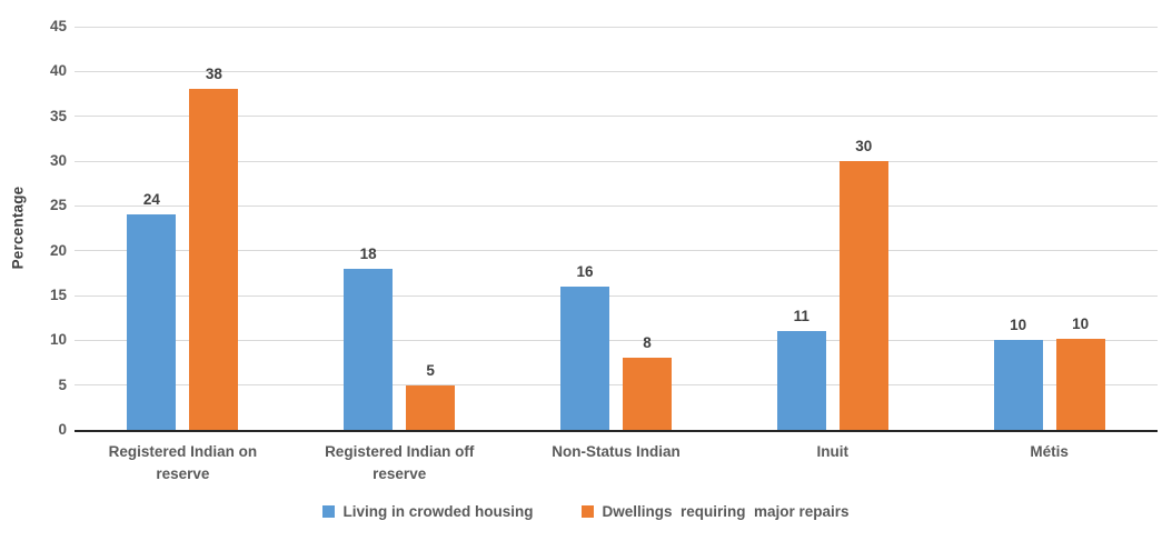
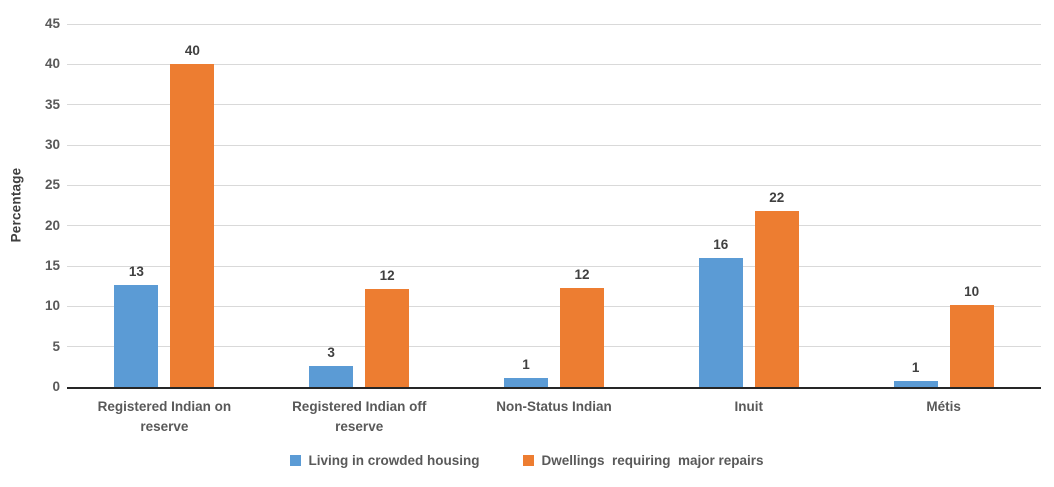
Living in crowded housing/Registered Indian on reserve: 24 -> 13
Dwellings requiring major repairs/Registered Indian on reserve: 38 -> 40
Living in crowded housing/Registered Indian off reserve: 18 -> 3
Dwellings requiring major repairs/Registered Indian off reserve: 5 -> 12
Living in crowded housing/Non-Status Indian: 16 -> 1
Dwellings requiring major repairs/Non-Status Indian: 8 -> 12
Living in crowded housing/Inuit: 11 -> 16
Dwellings requiring major repairs/Inuit: 30 -> 22
Living in crowded housing/Métis: 10 -> 1
